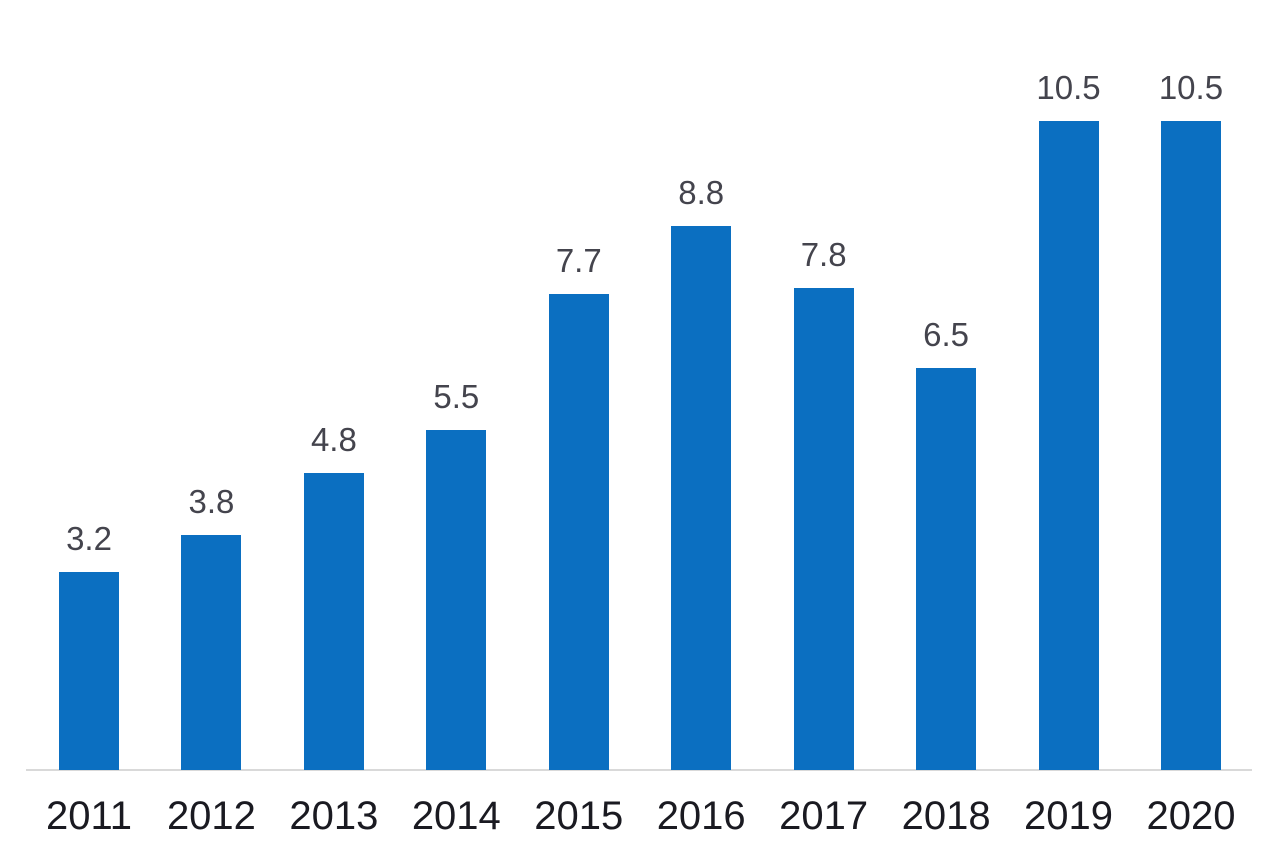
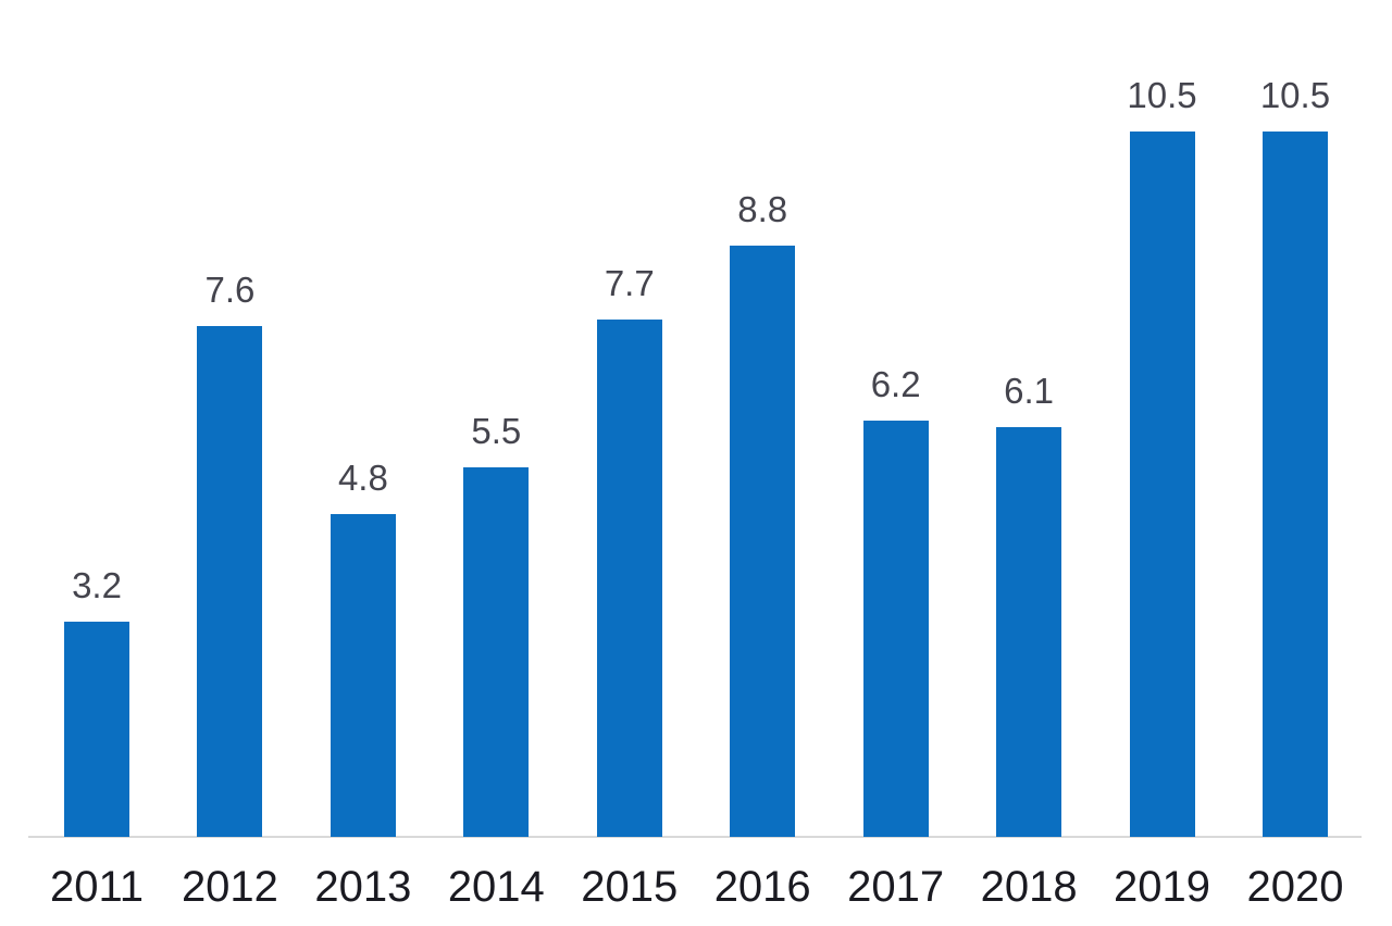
2012: 3.8 -> 7.6
2017: 7.8 -> 6.2
2018: 6.5 -> 6.1
